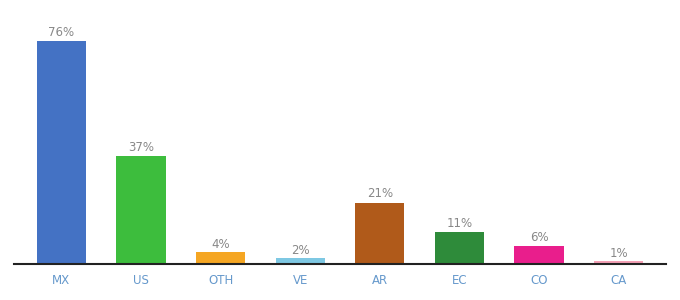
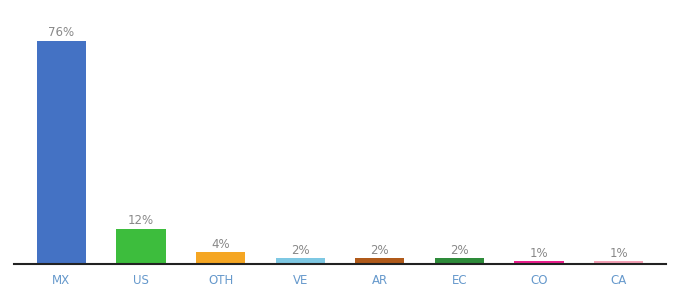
US: 37% -> 12%
AR: 21% -> 2%
EC: 11% -> 2%
CO: 6% -> 1%
